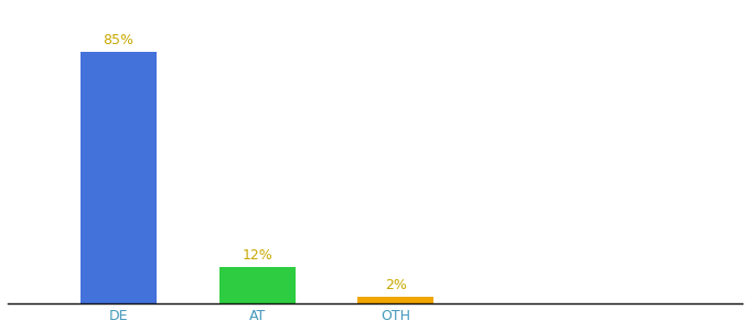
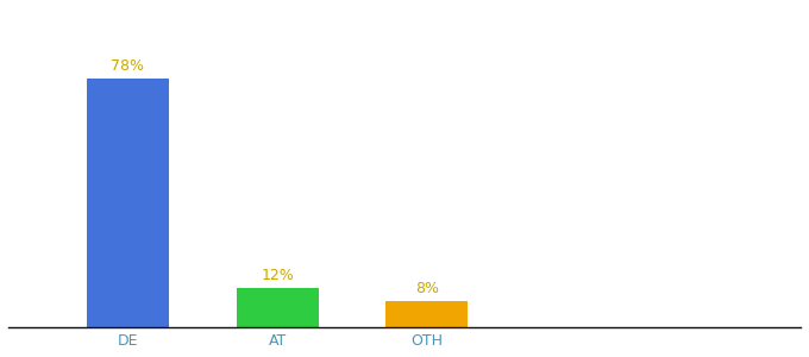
DE: 85% -> 78%
OTH: 2% -> 8%
